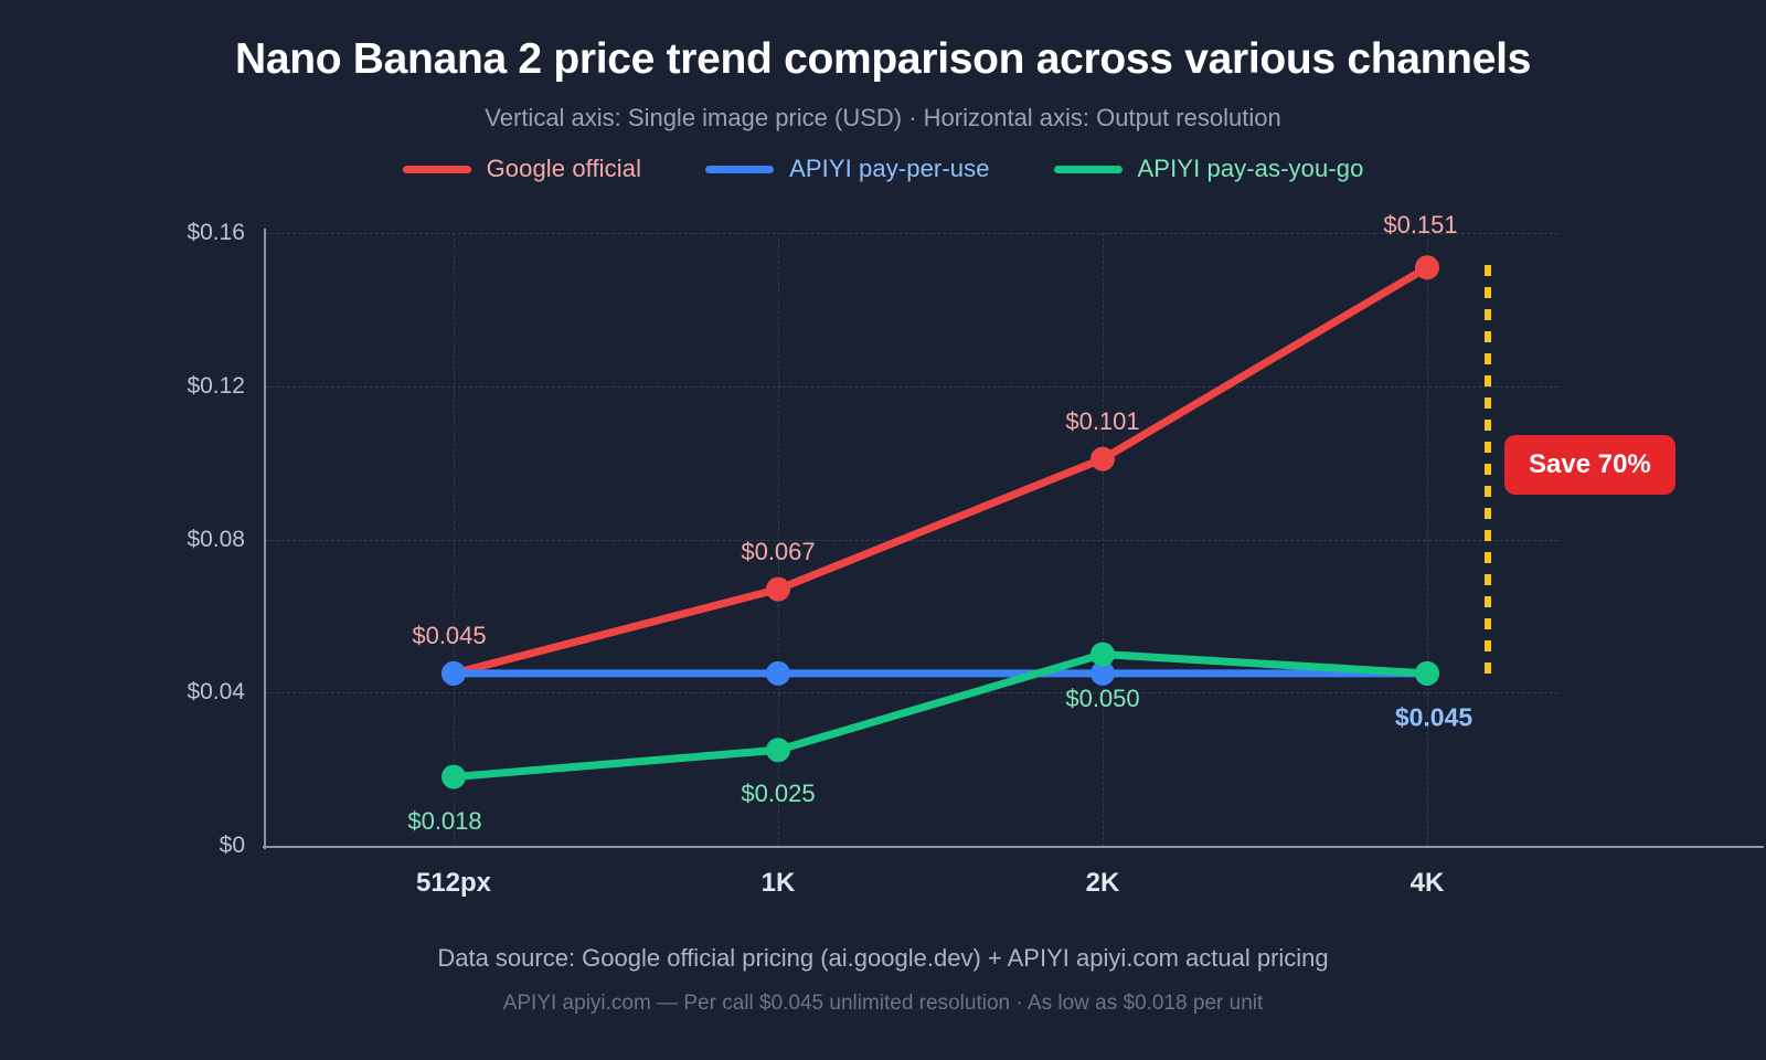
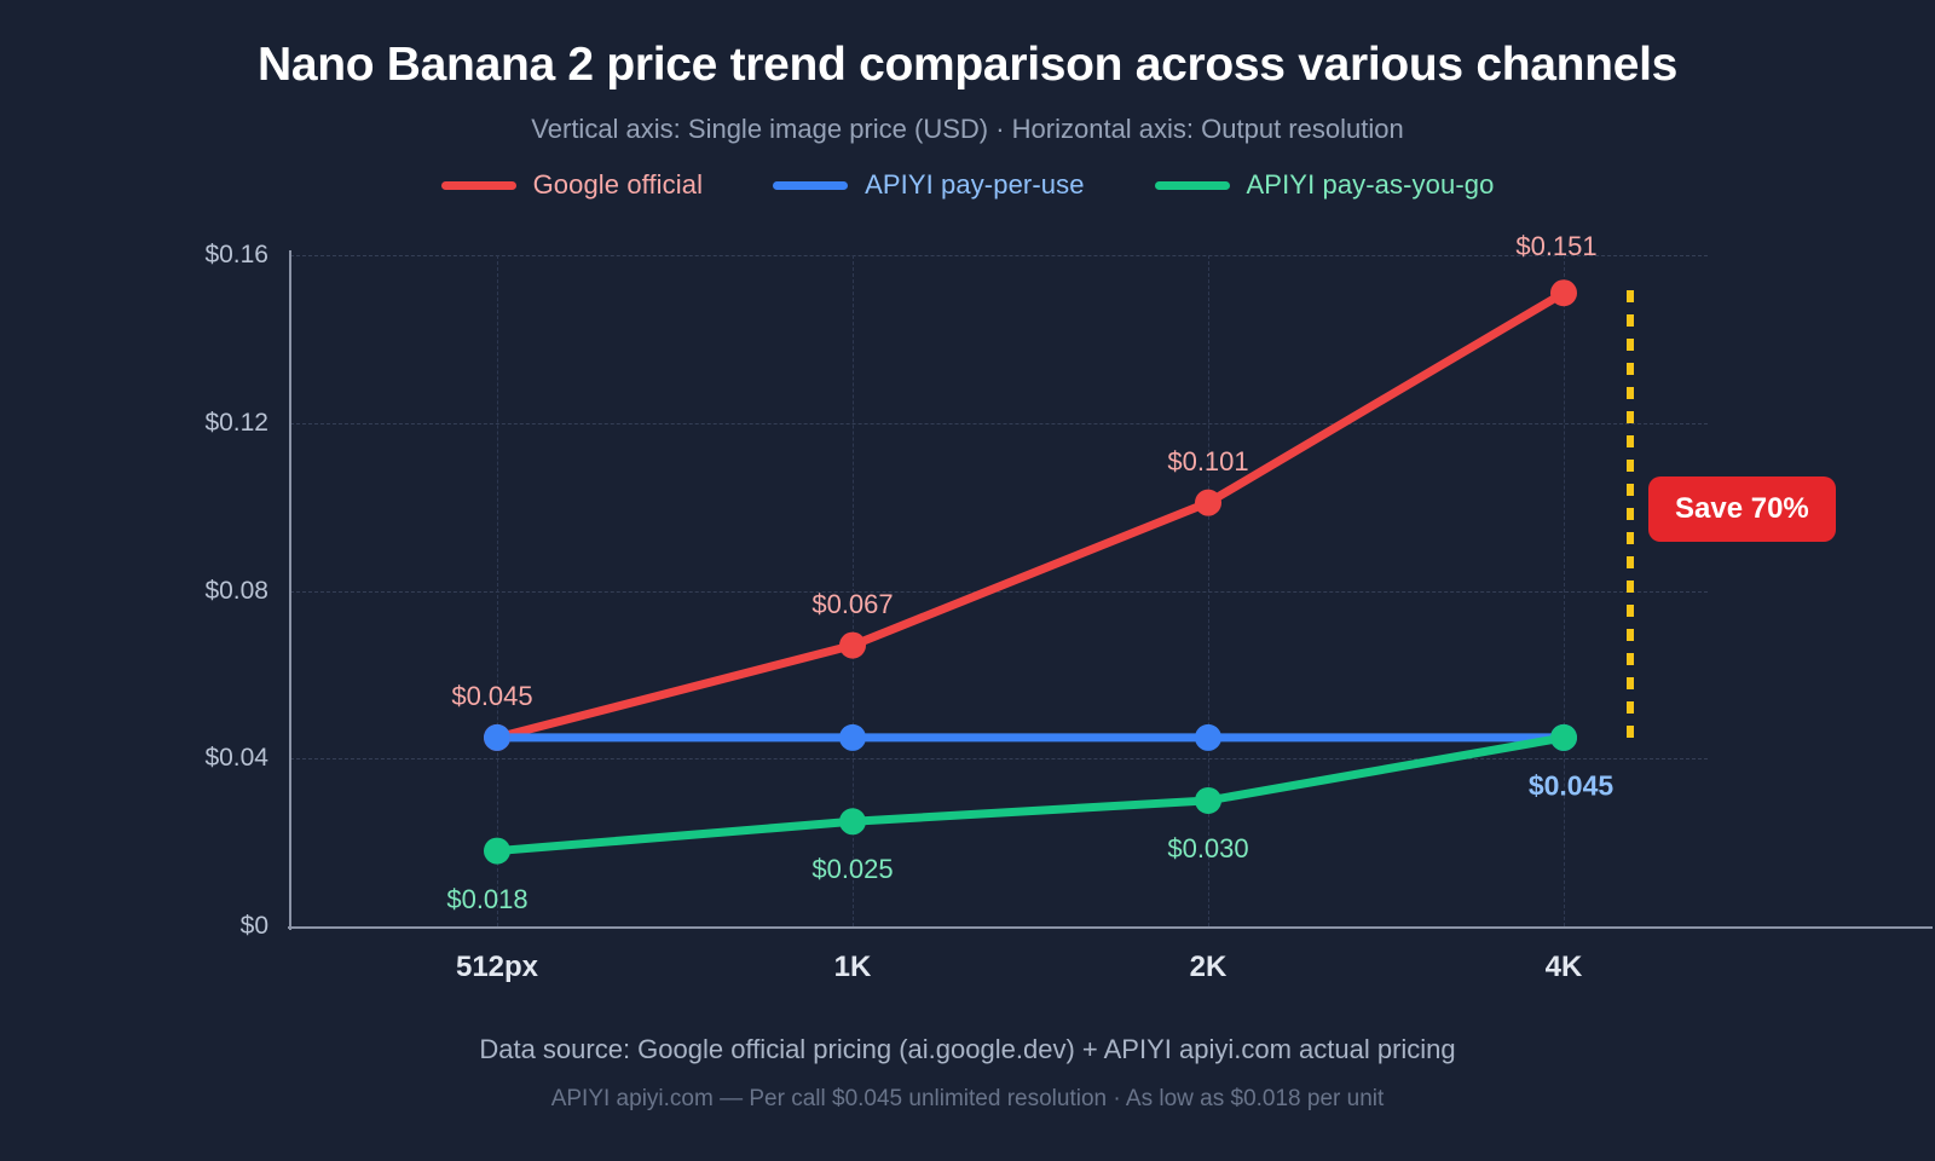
APIYI pay-as-you-go/2K: $0.050 -> $0.030
